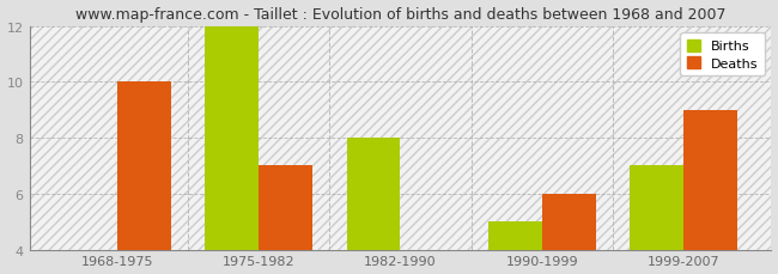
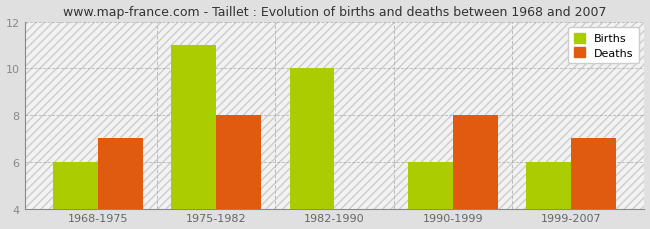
Births/1968-1975: 4 -> 6
Deaths/1968-1975: 10 -> 7
Births/1975-1982: 12 -> 11
Deaths/1975-1982: 7 -> 8
Births/1982-1990: 8 -> 10
Births/1990-1999: 5 -> 6
Deaths/1990-1999: 6 -> 8
Births/1999-2007: 7 -> 6
Deaths/1999-2007: 9 -> 7
